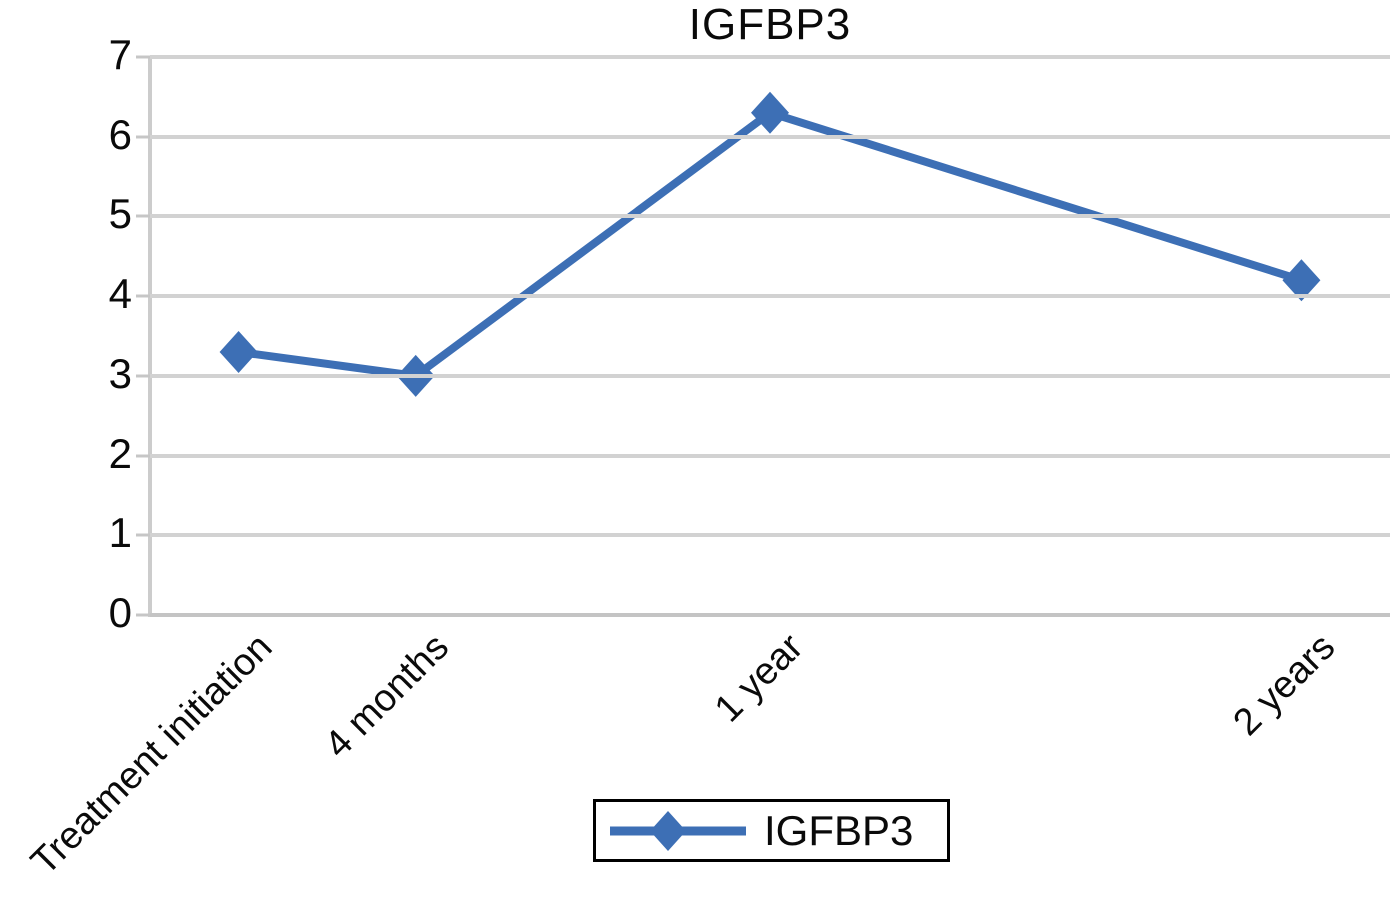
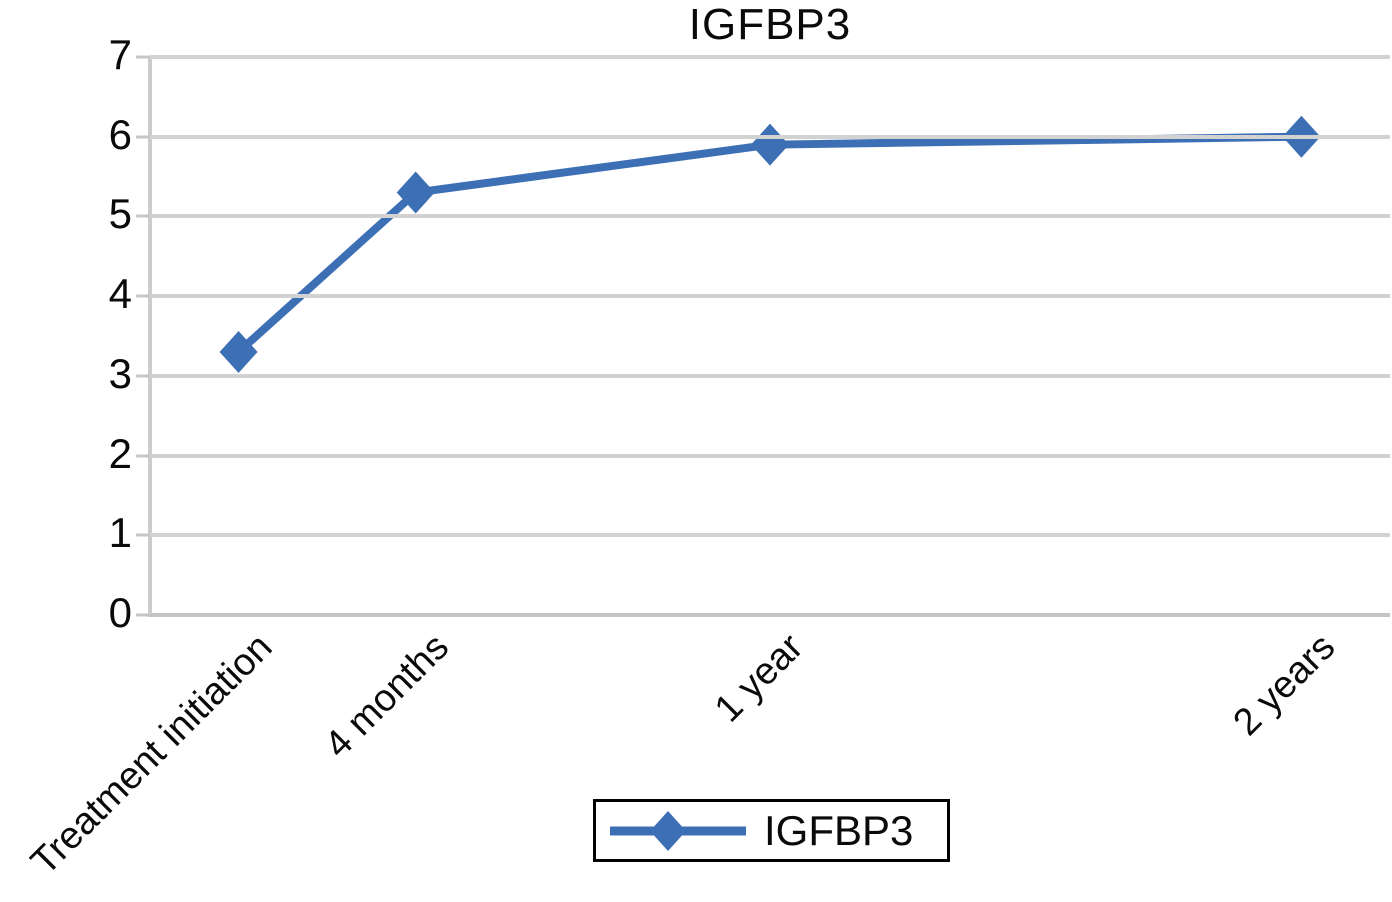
4 months: 3.0 -> 5.3
1 year: 6.3 -> 5.9
2 years: 4.2 -> 6.0
